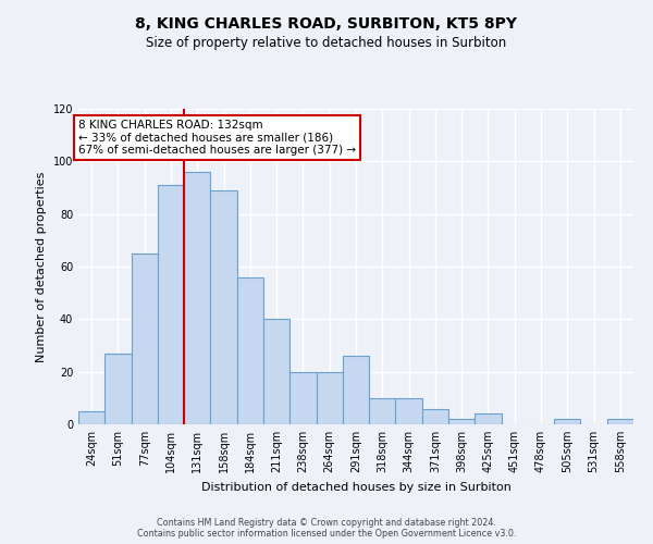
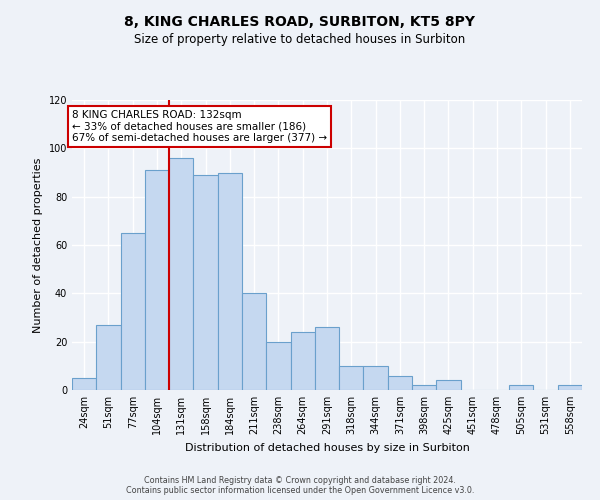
184sqm: 56 -> 90
264sqm: 20 -> 24
